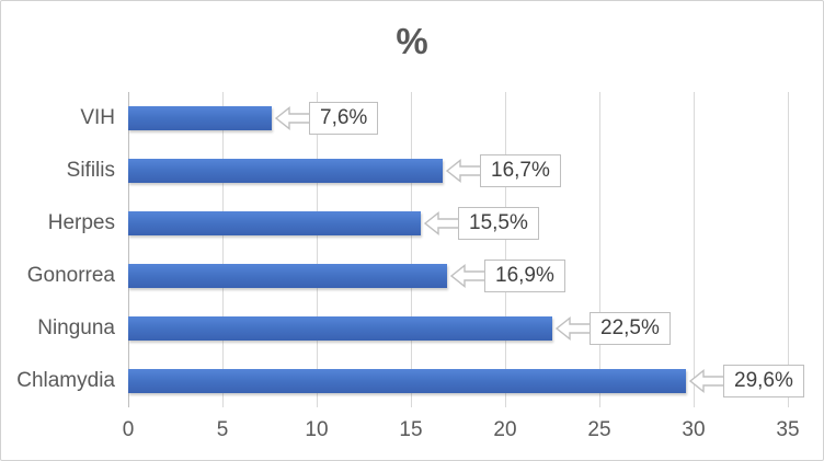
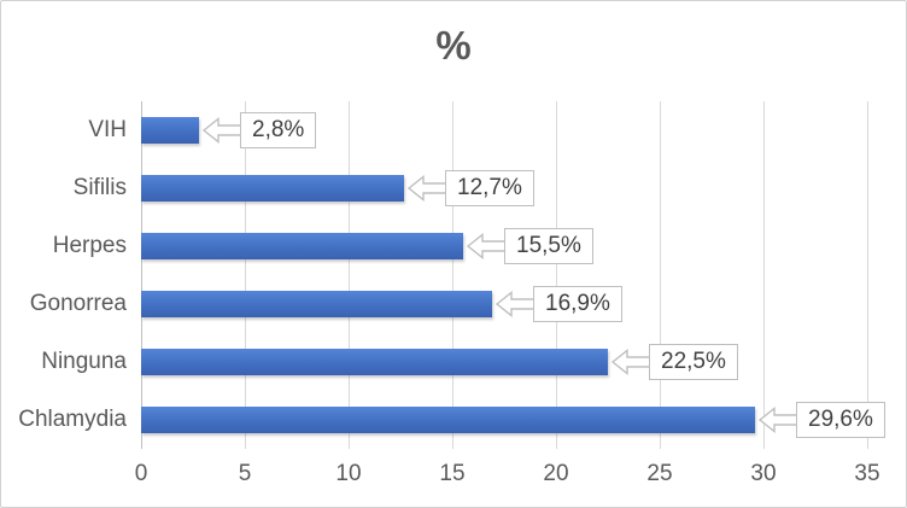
VIH: 7,6% -> 2,8%
Sifilis: 16,7% -> 12,7%
